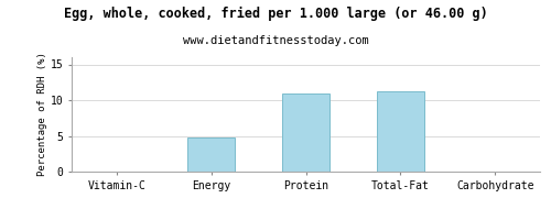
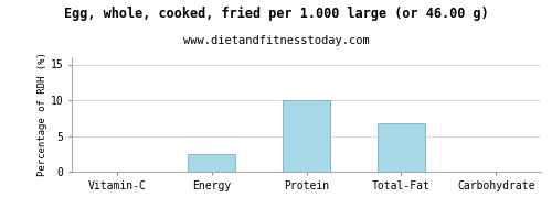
Energy: 4.8 -> 2.4
Protein: 11.0 -> 10.0
Total-Fat: 11.2 -> 6.8
